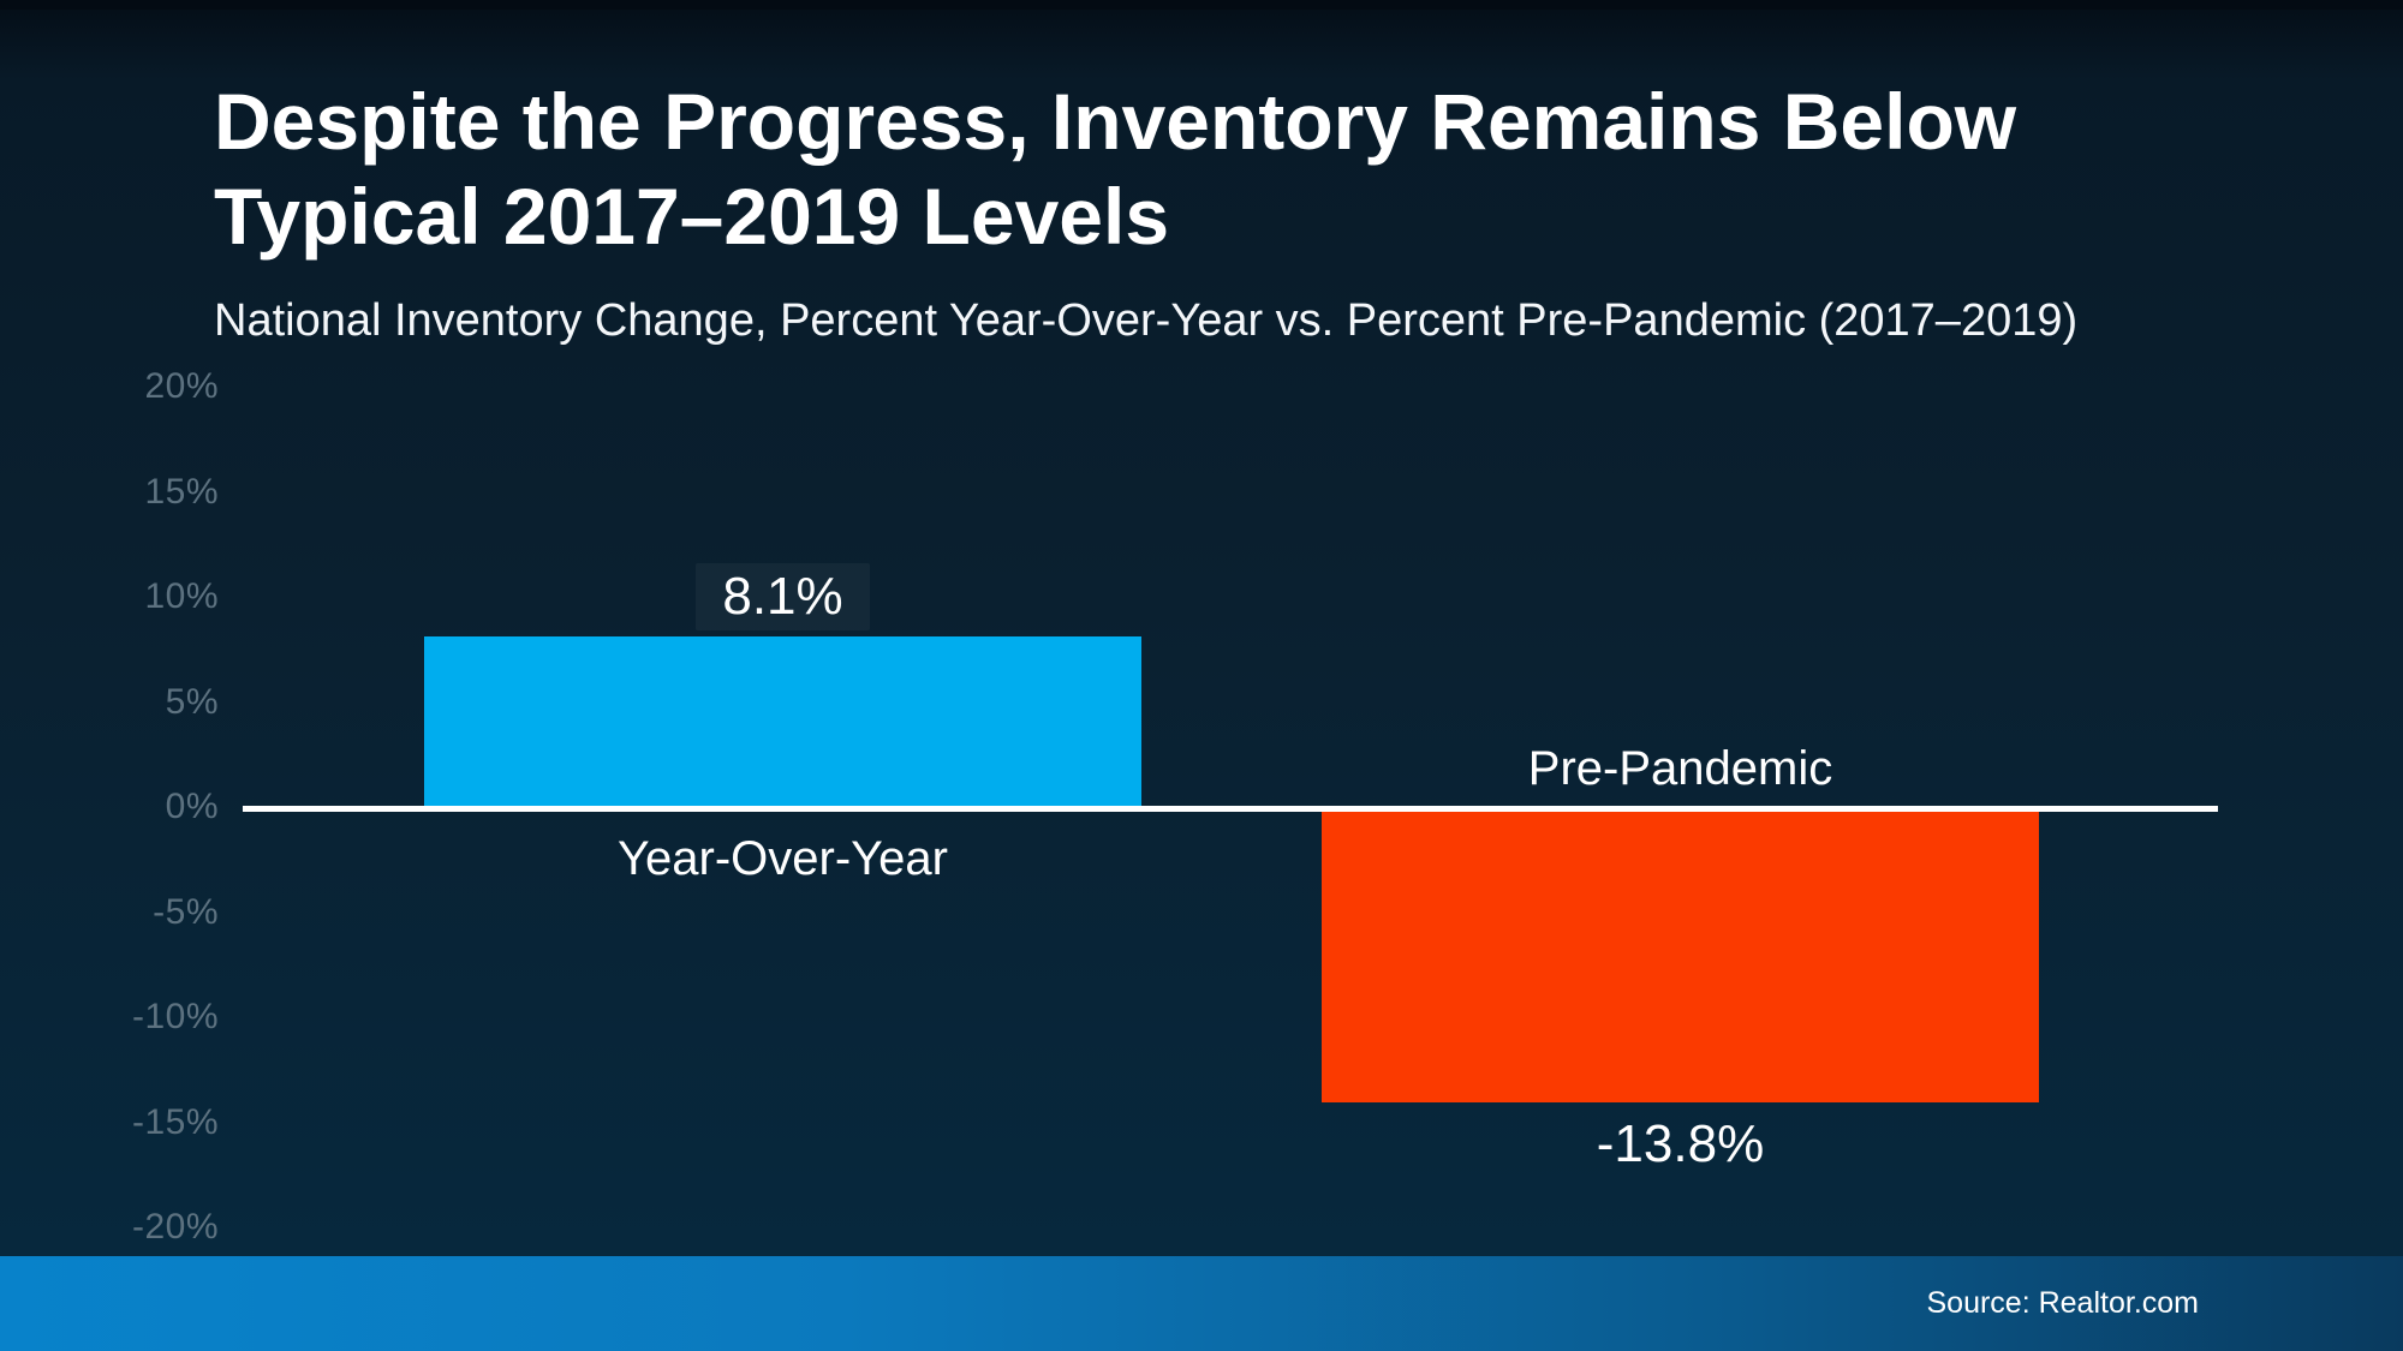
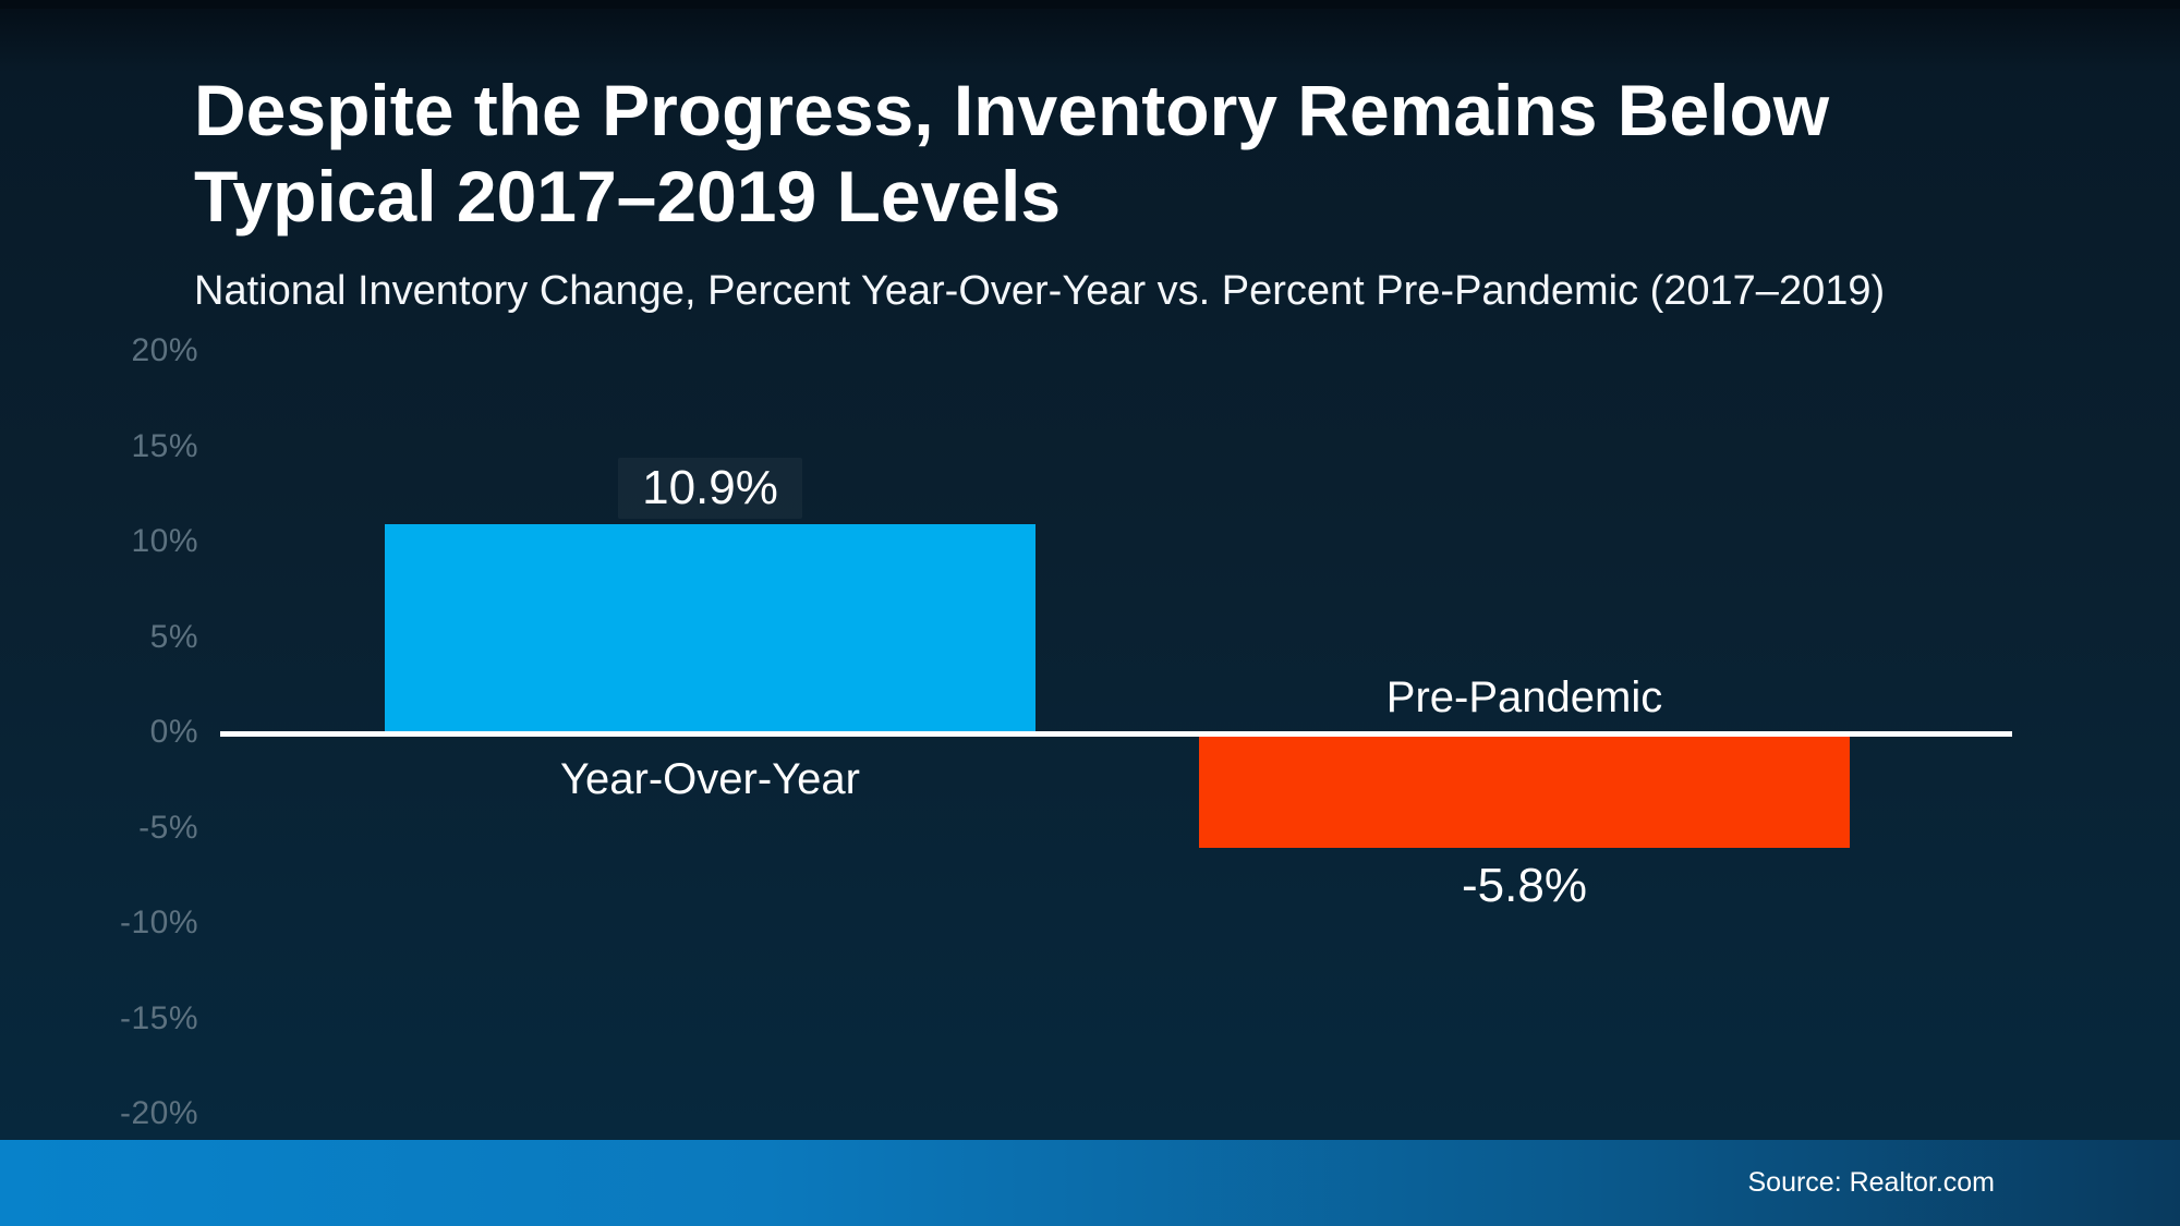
Year-Over-Year: 8.1% -> 10.9%
Pre-Pandemic: -13.8% -> -5.8%
